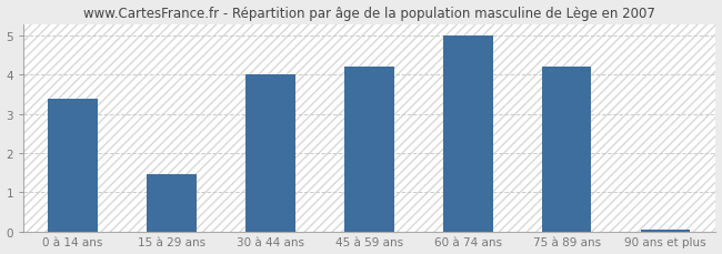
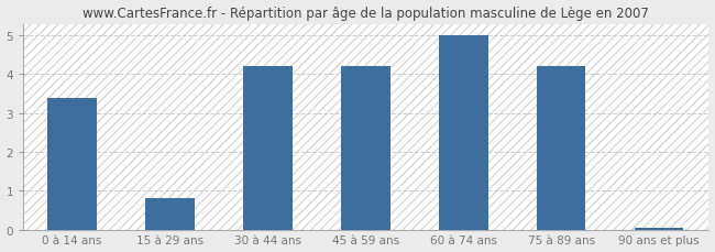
15 à 29 ans: 1.45 -> 0.80
30 à 44 ans: 4.00 -> 4.20
